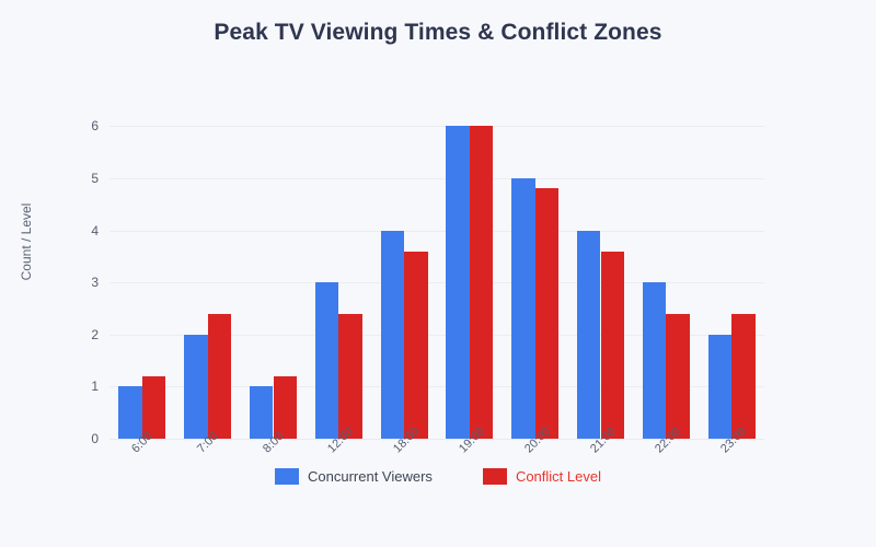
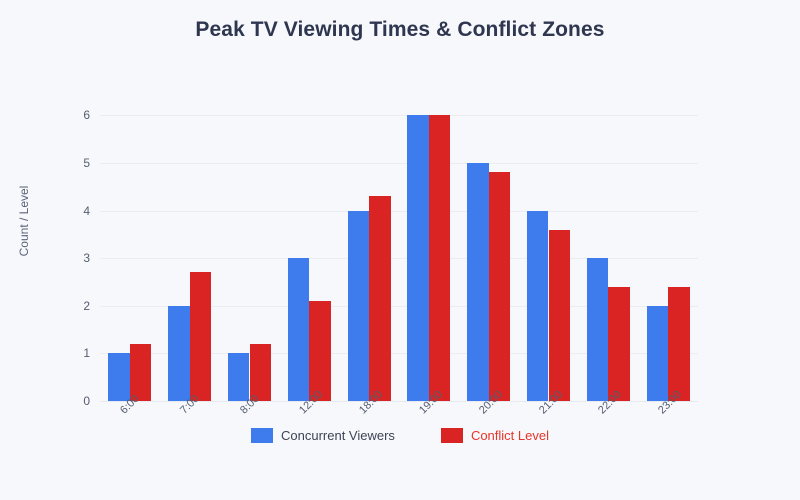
Conflict Level/7:00: 2.4 -> 2.7
Conflict Level/12:00: 2.4 -> 2.1
Conflict Level/18:00: 3.6 -> 4.3
